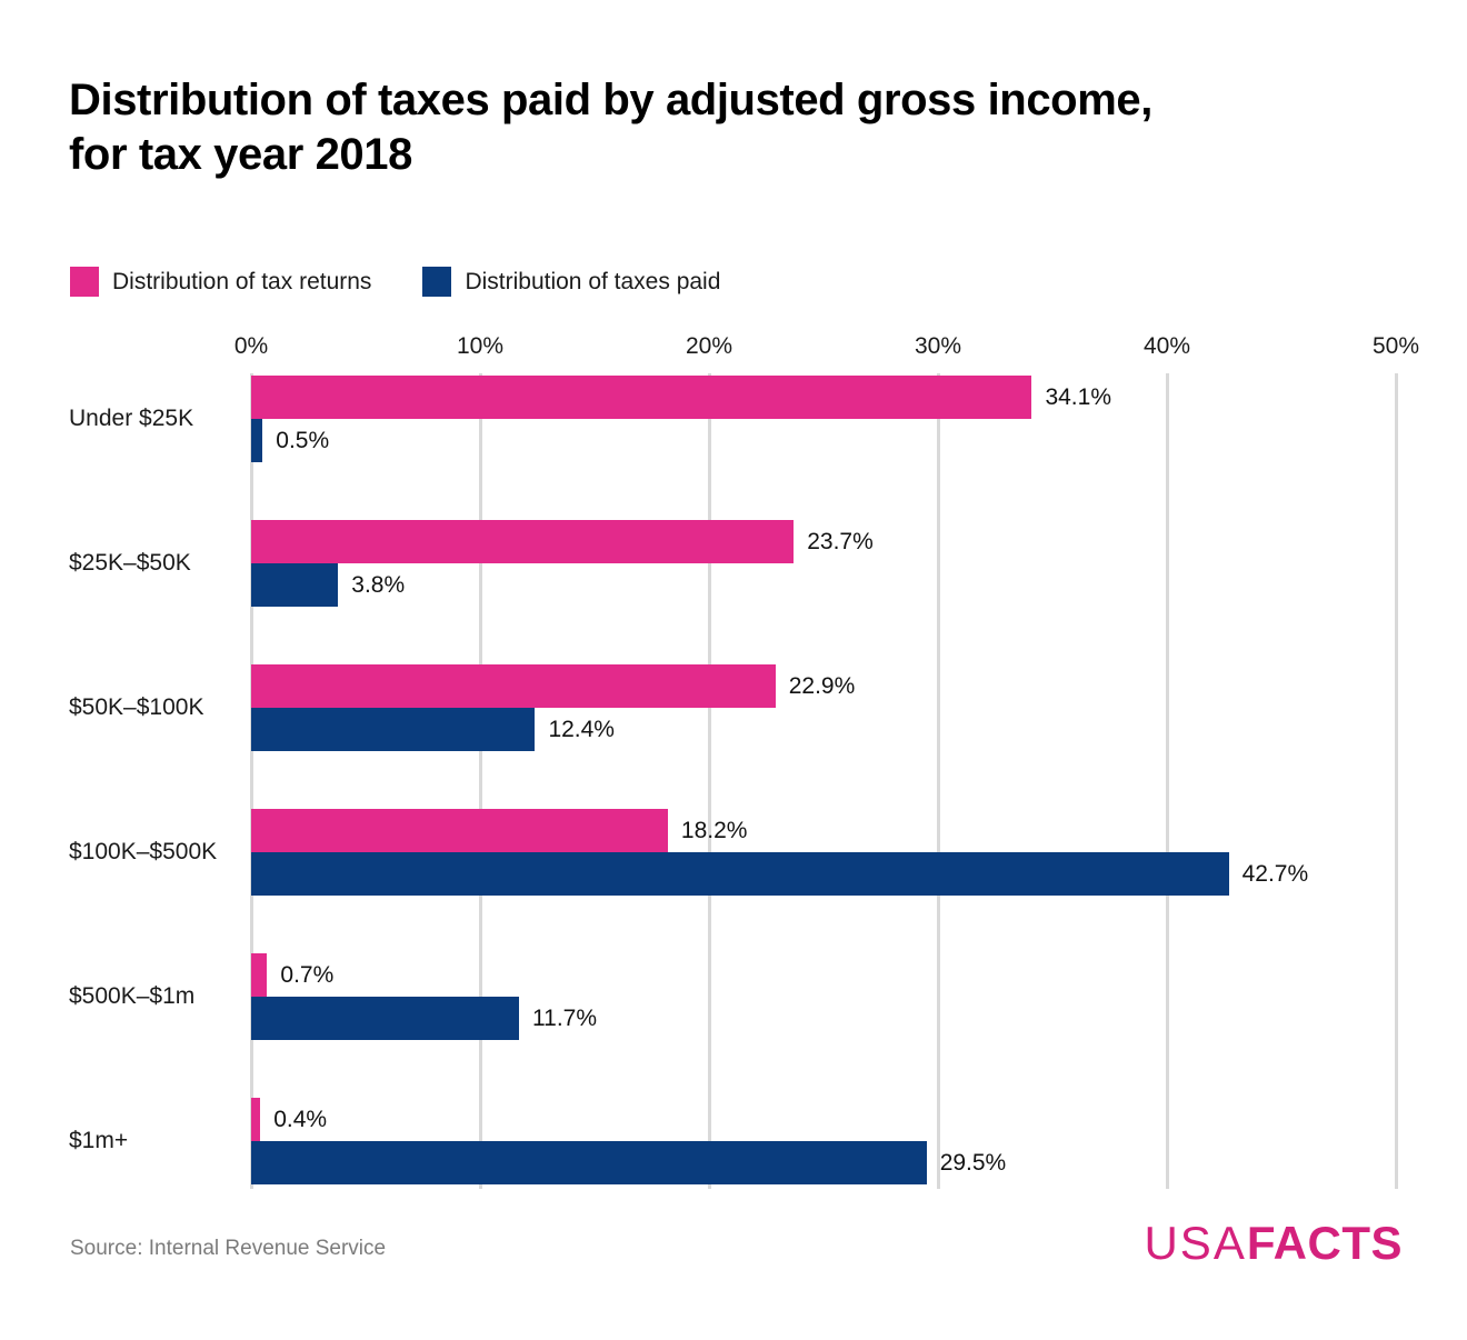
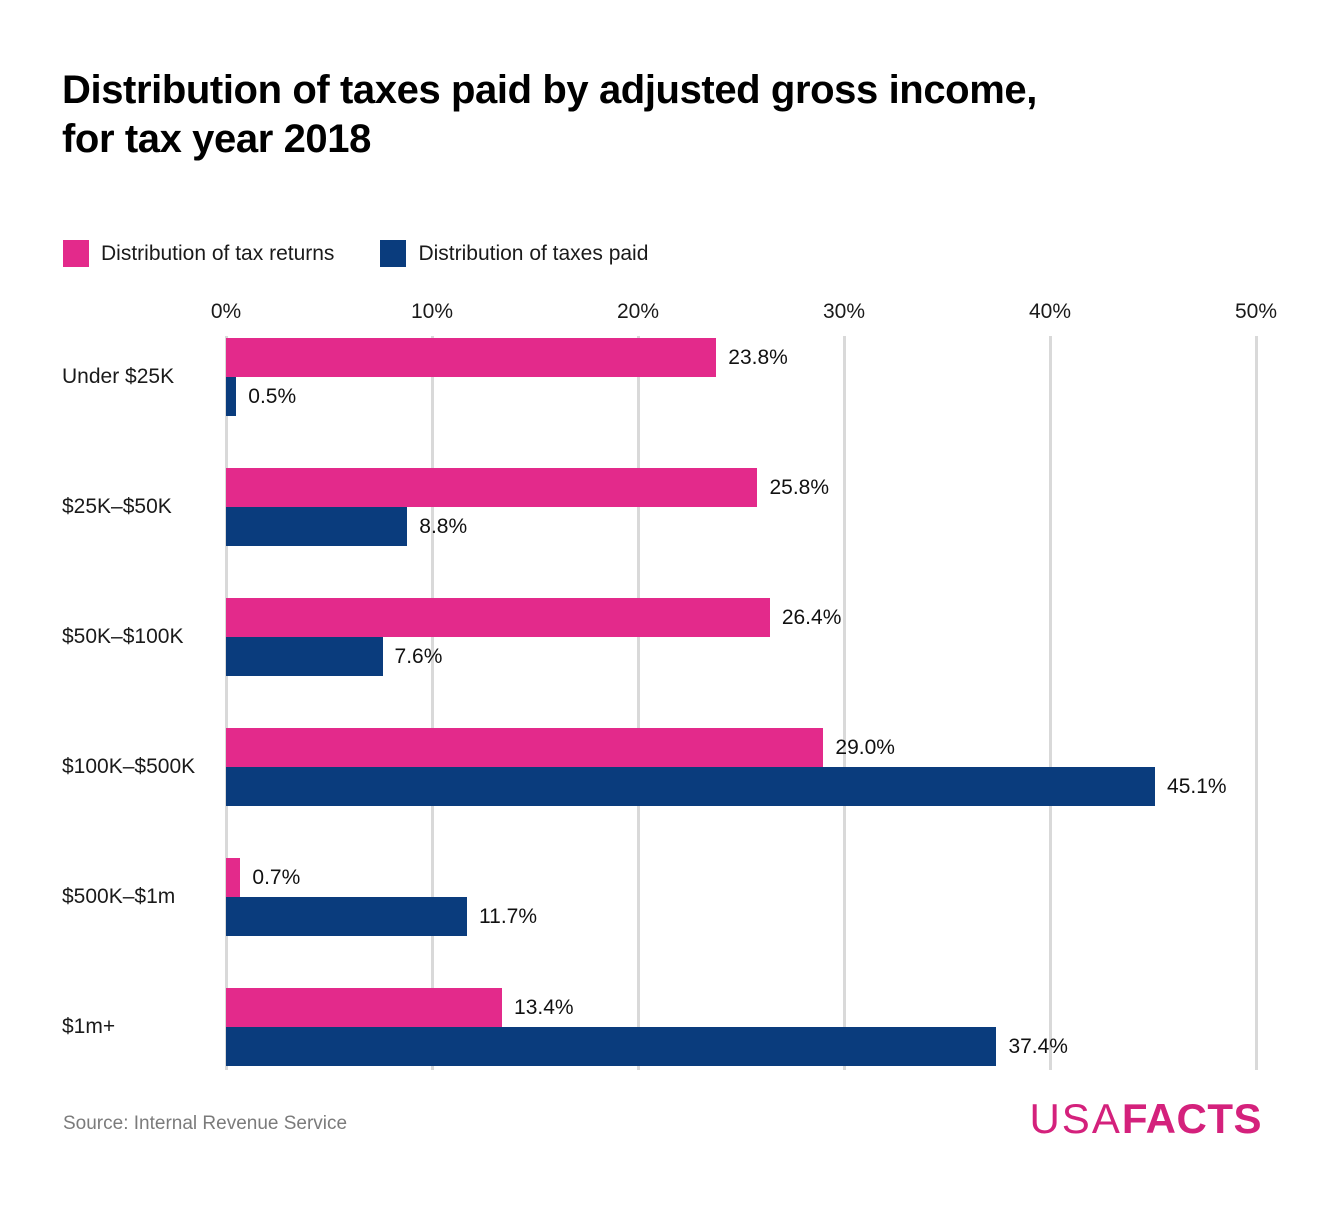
Distribution of tax returns/Under $25K: 34.1% -> 23.8%
Distribution of tax returns/$25K–$50K: 23.7% -> 25.8%
Distribution of taxes paid/$25K–$50K: 3.8% -> 8.8%
Distribution of tax returns/$50K–$100K: 22.9% -> 26.4%
Distribution of taxes paid/$50K–$100K: 12.4% -> 7.6%
Distribution of tax returns/$100K–$500K: 18.2% -> 29.0%
Distribution of taxes paid/$100K–$500K: 42.7% -> 45.1%
Distribution of tax returns/$1m+: 0.4% -> 13.4%
Distribution of taxes paid/$1m+: 29.5% -> 37.4%
